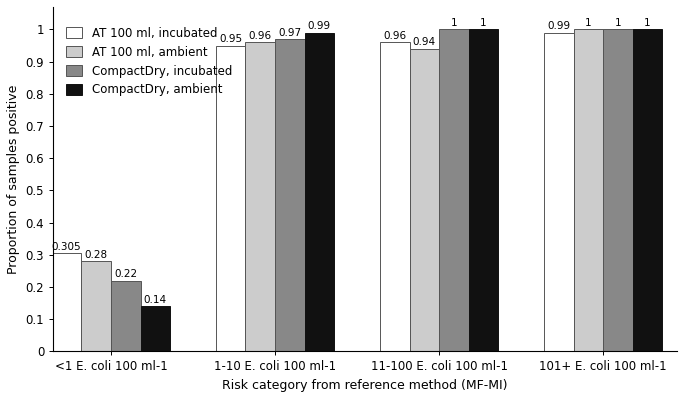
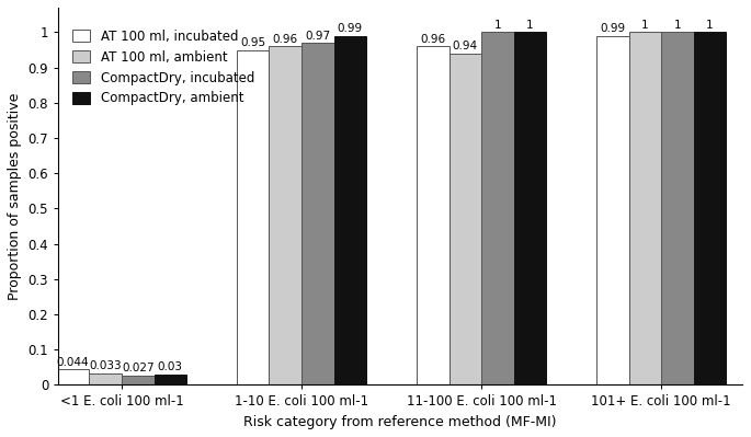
AT 100 ml, incubated/<1 E. coli 100 ml-1: 0.305 -> 0.044
AT 100 ml, ambient/<1 E. coli 100 ml-1: 0.28 -> 0.033
CompactDry, incubated/<1 E. coli 100 ml-1: 0.22 -> 0.027
CompactDry, ambient/<1 E. coli 100 ml-1: 0.14 -> 0.03
